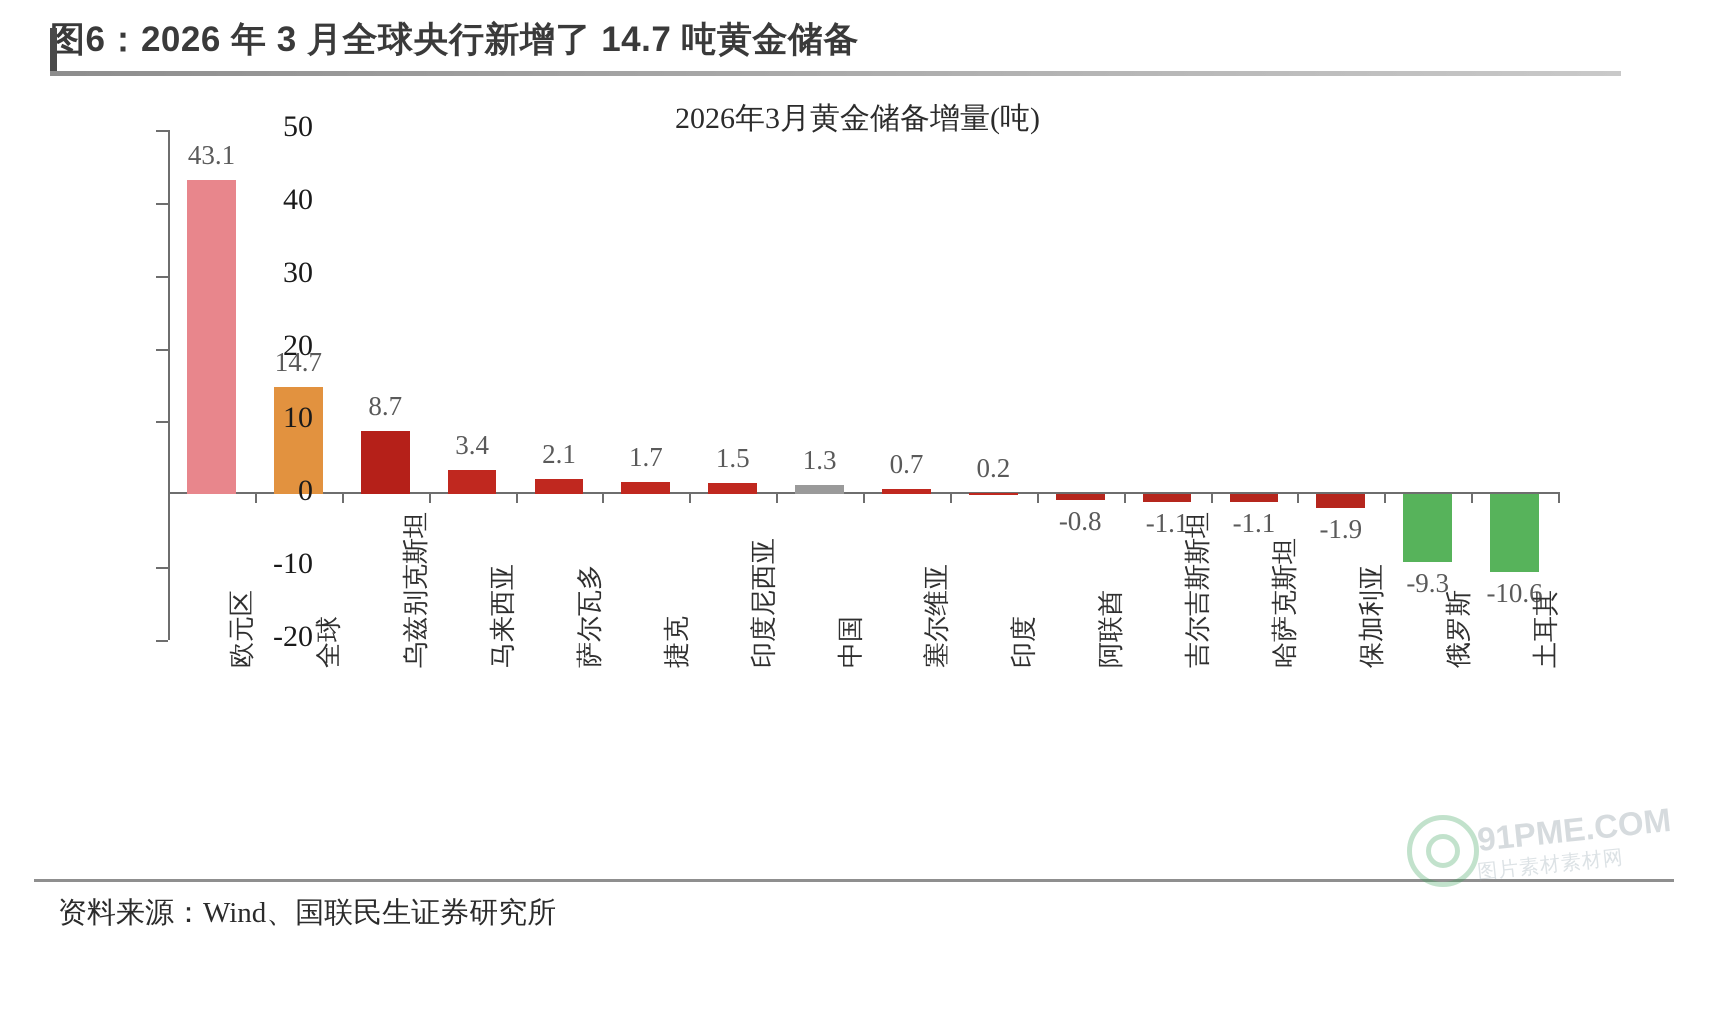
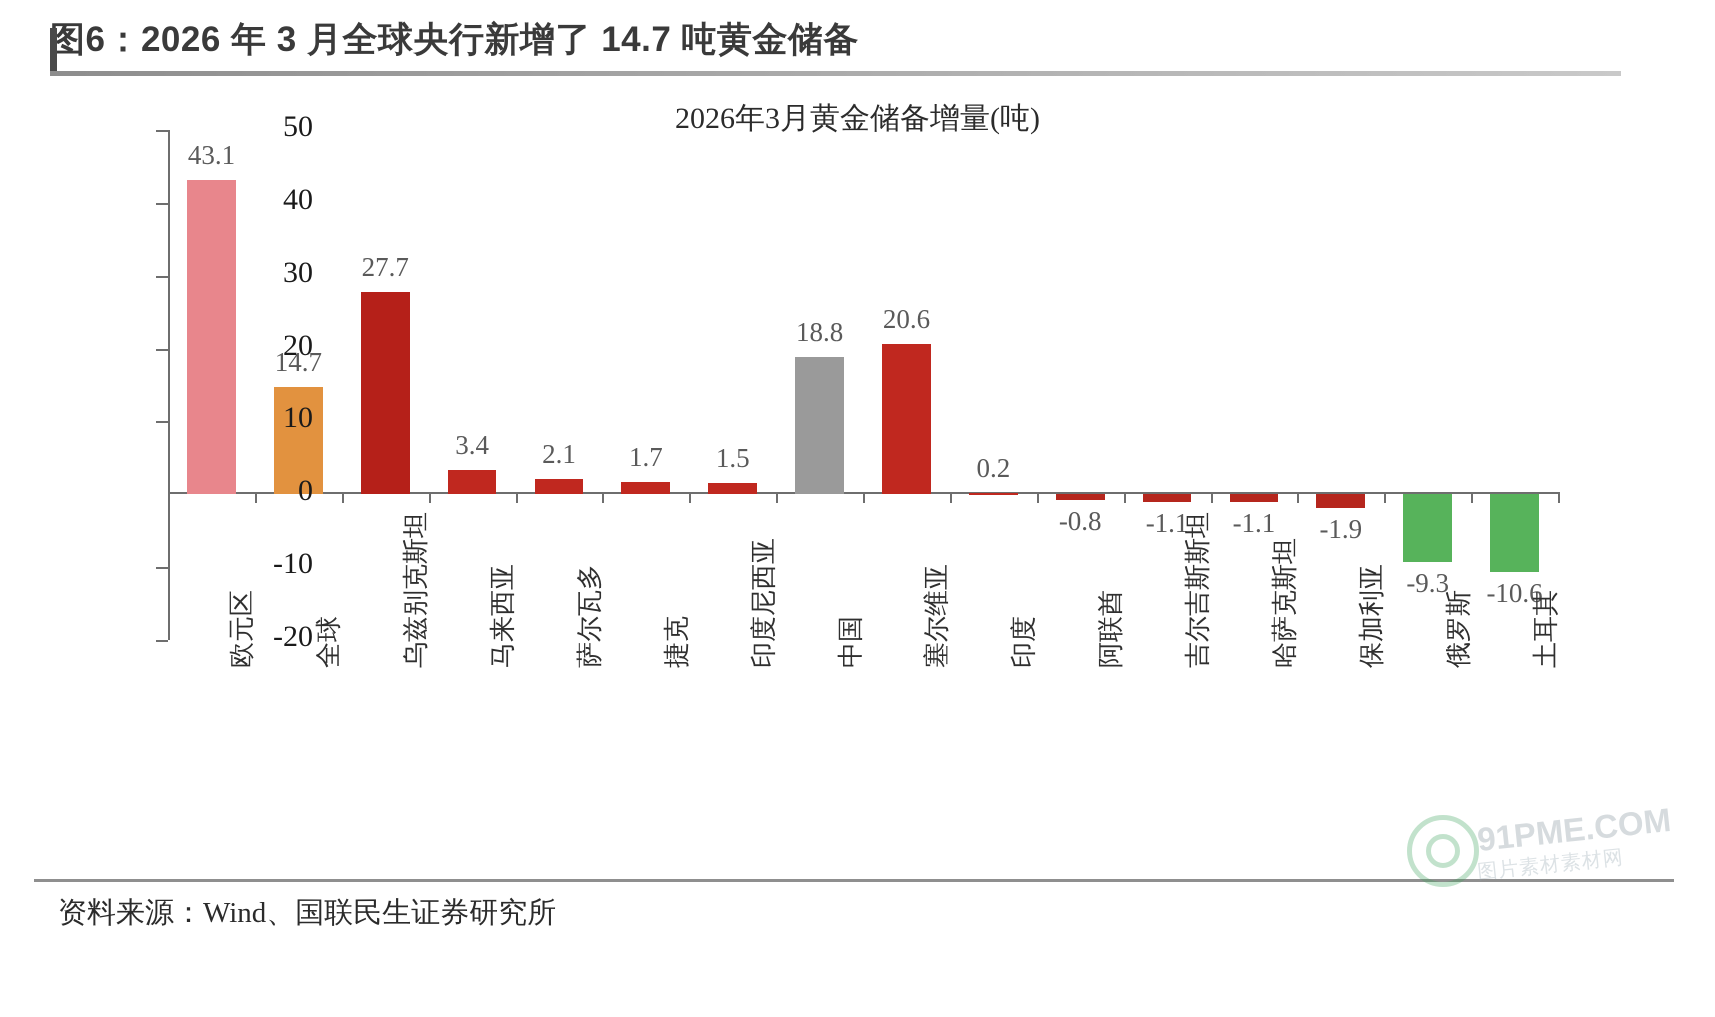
乌兹别克斯坦: 8.7 -> 27.7
中国: 1.3 -> 18.8
塞尔维亚: 0.7 -> 20.6
